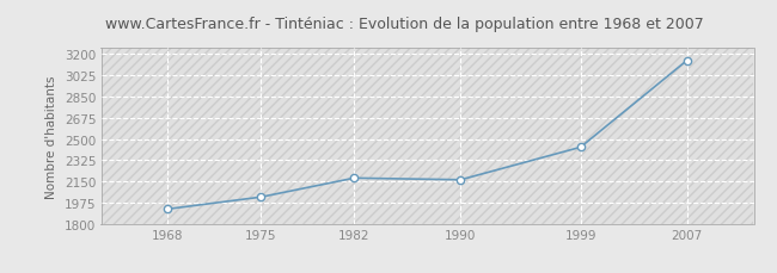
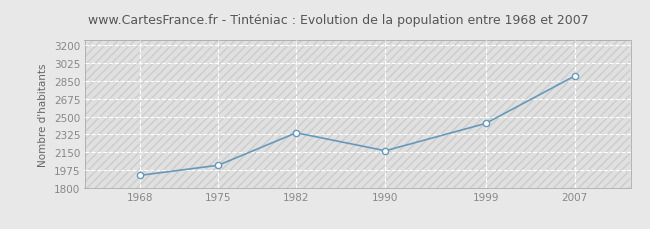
1982: 2180 -> 2340
2007: 3150 -> 2900
